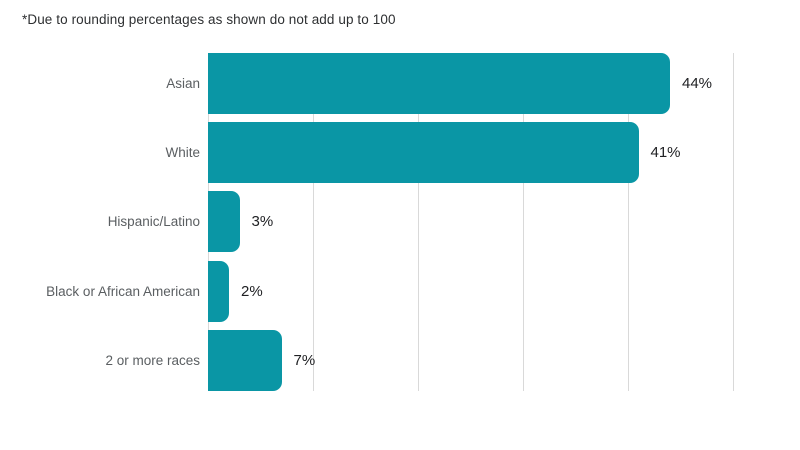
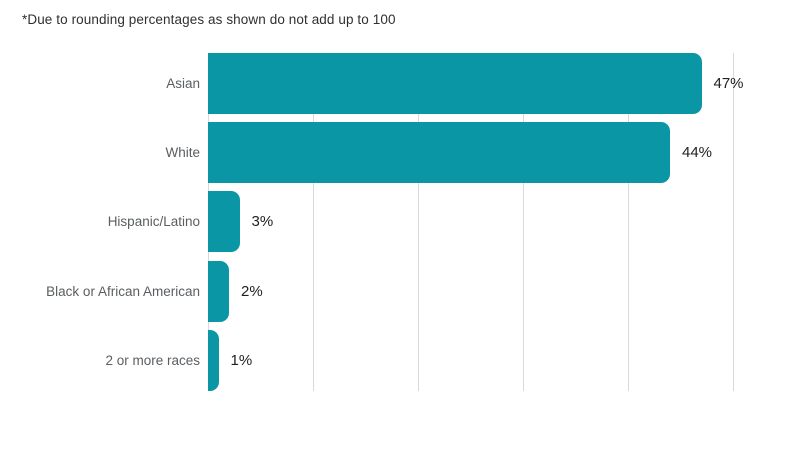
Asian: 44% -> 47%
White: 41% -> 44%
2 or more races: 7% -> 1%
